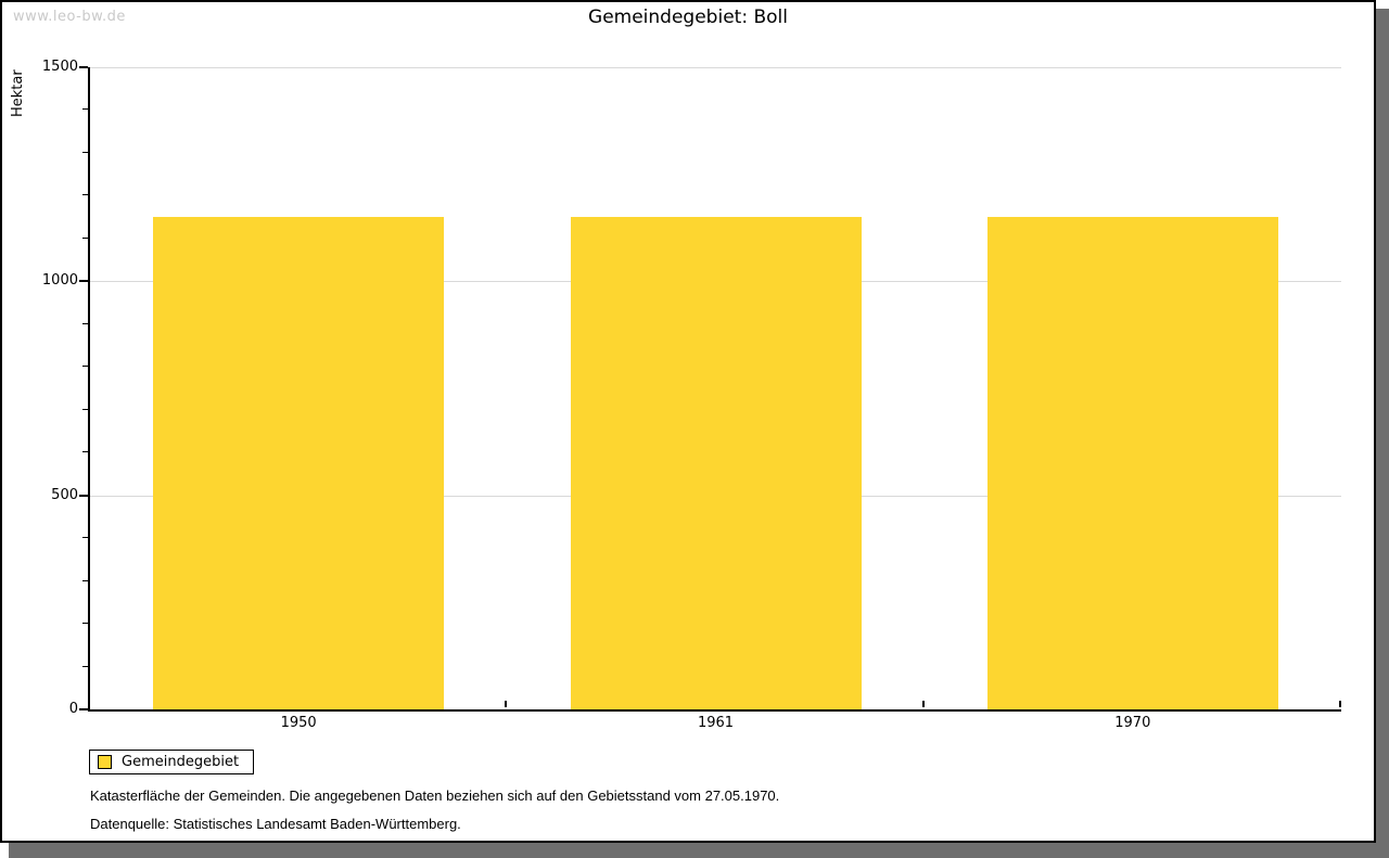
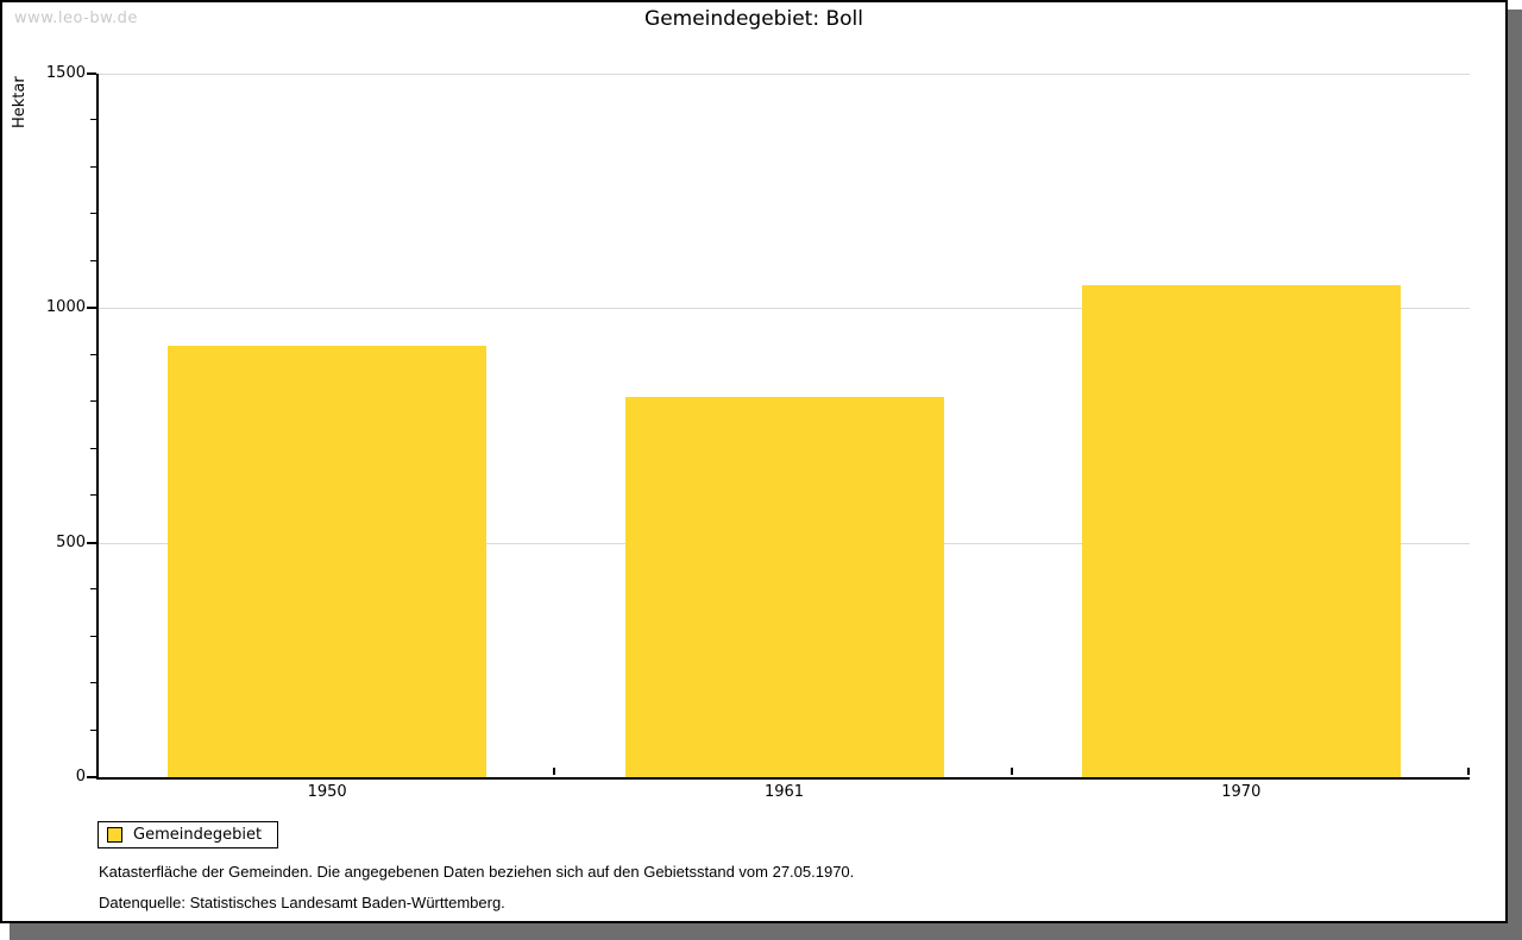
1950: 1150 -> 920
1961: 1150 -> 810
1970: 1150 -> 1050
